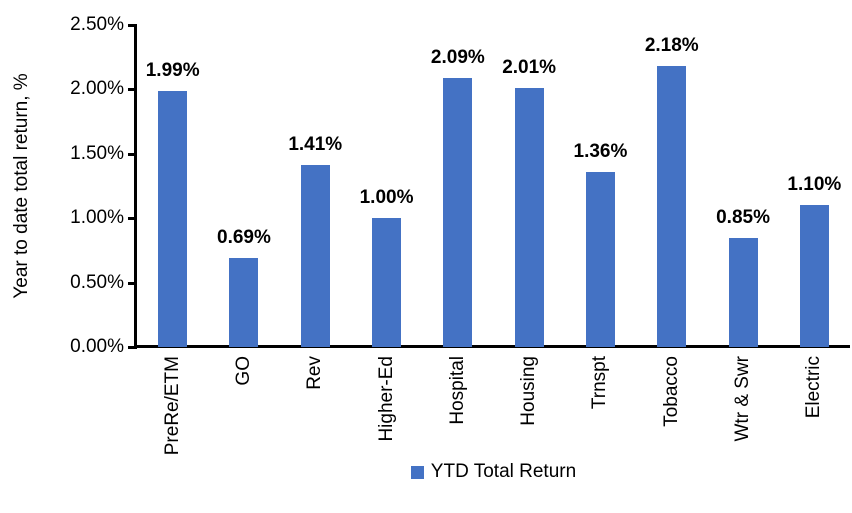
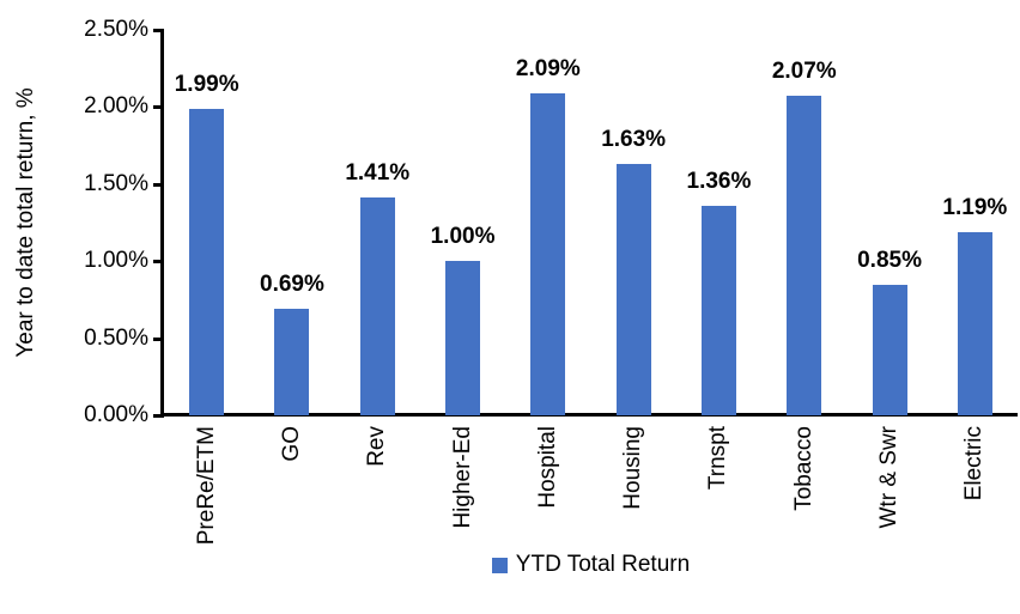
Housing: 2.01% -> 1.63%
Tobacco: 2.18% -> 2.07%
Electric: 1.10% -> 1.19%
